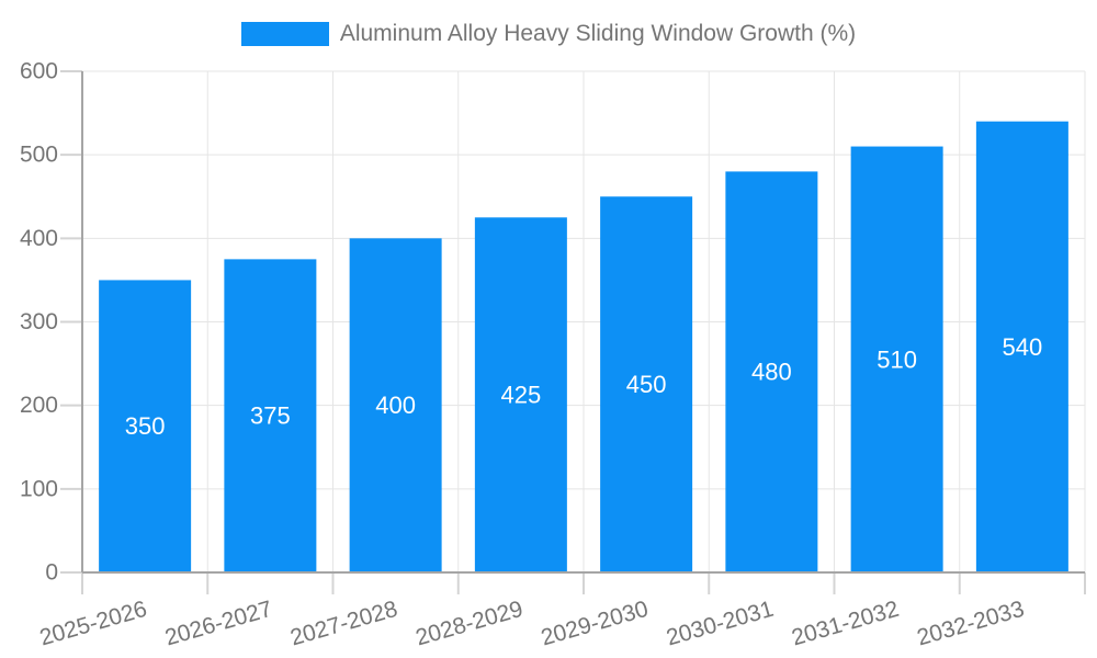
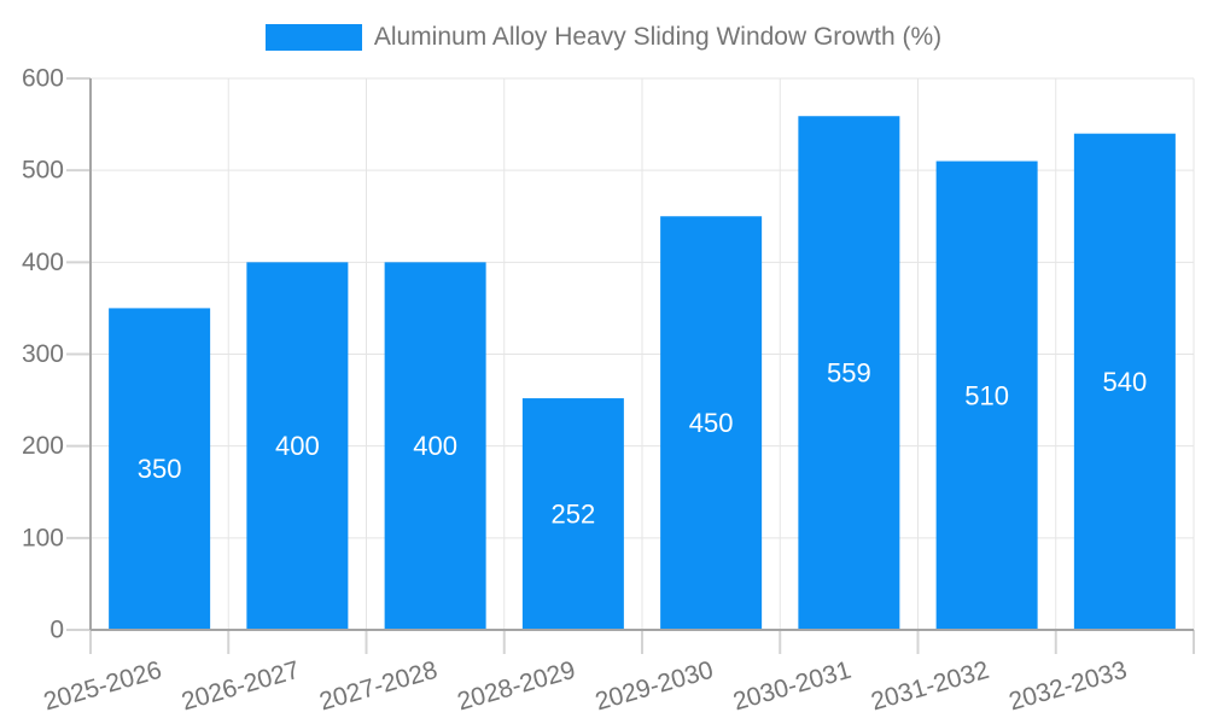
2026-2027: 375 -> 400
2028-2029: 425 -> 252
2030-2031: 480 -> 559
